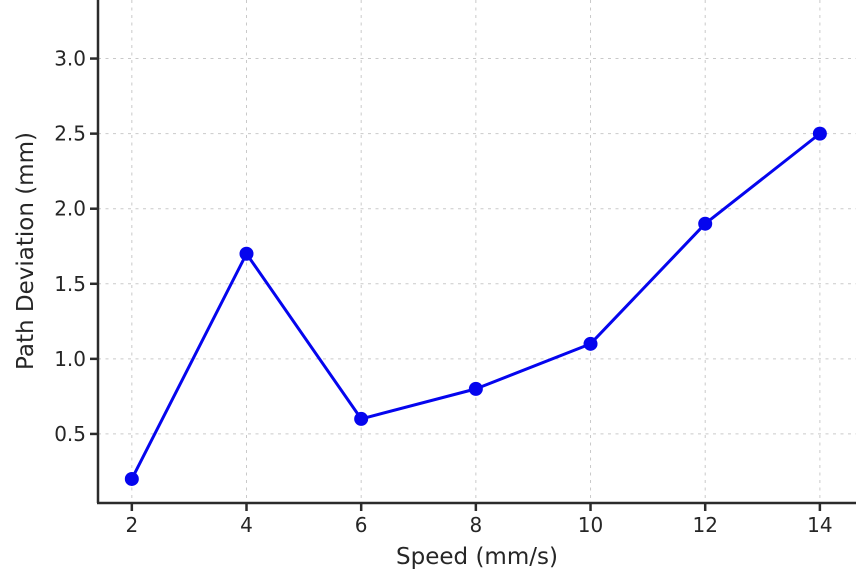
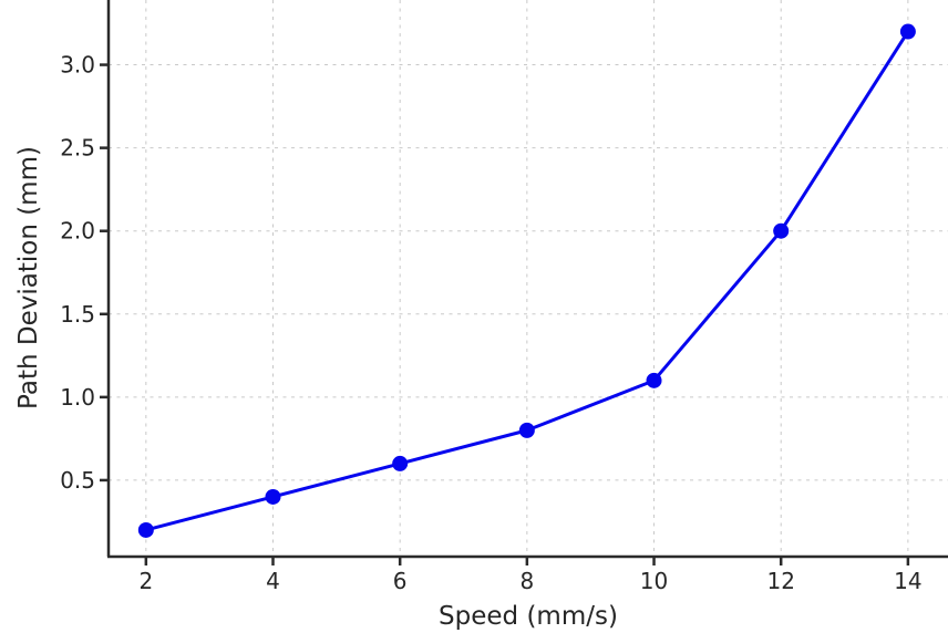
4: 1.7 -> 0.4
12: 1.9 -> 2.0
14: 2.5 -> 3.2
